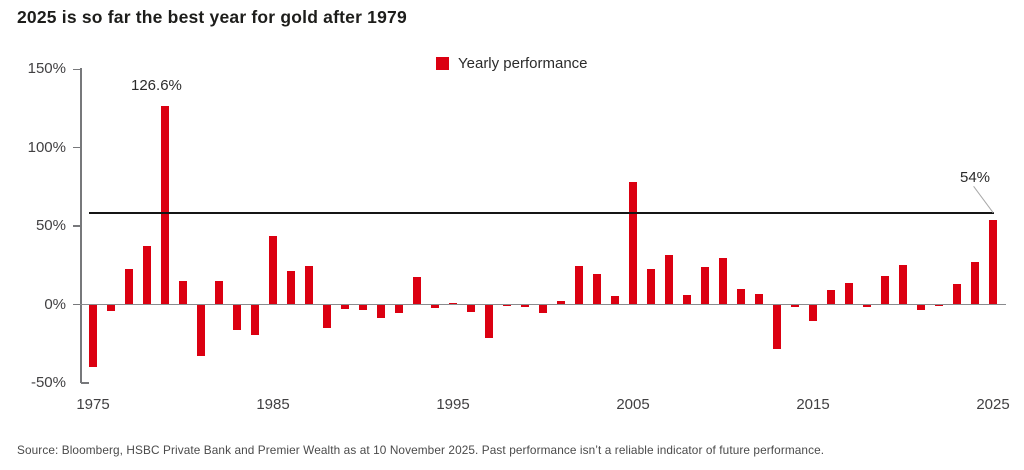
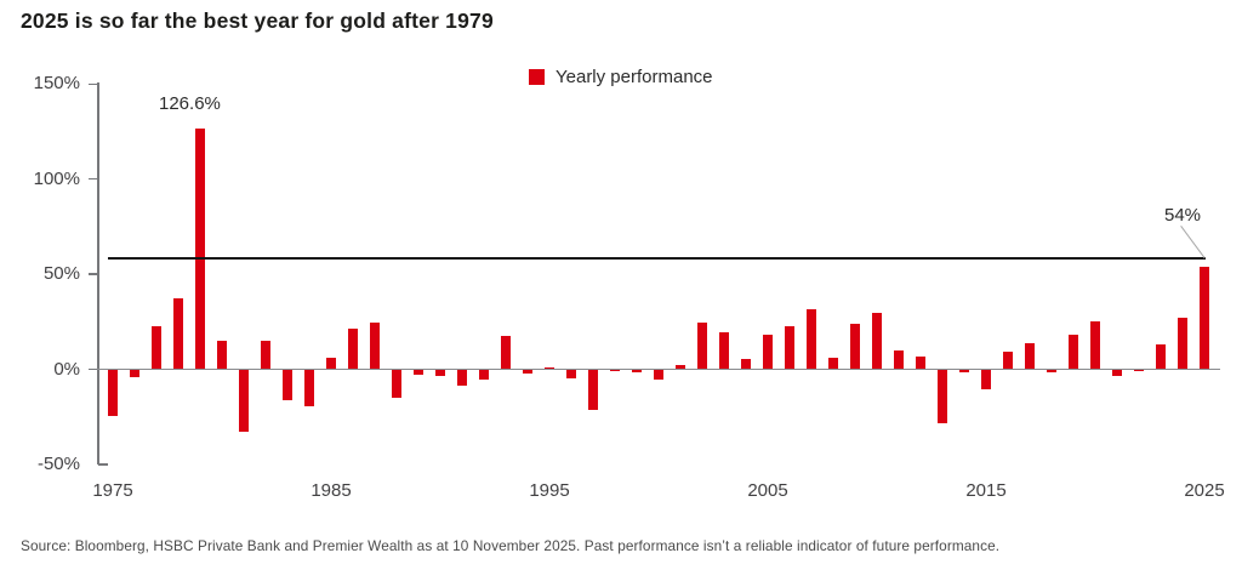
1975: -40% -> -25%
1985: 44% -> 6%
2005: 78% -> 18%
